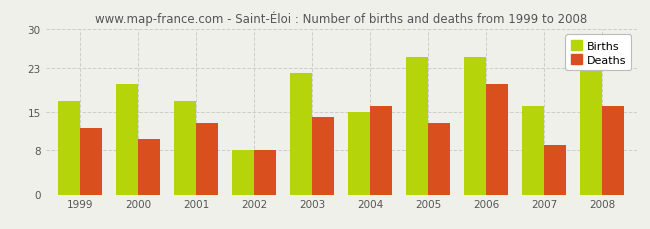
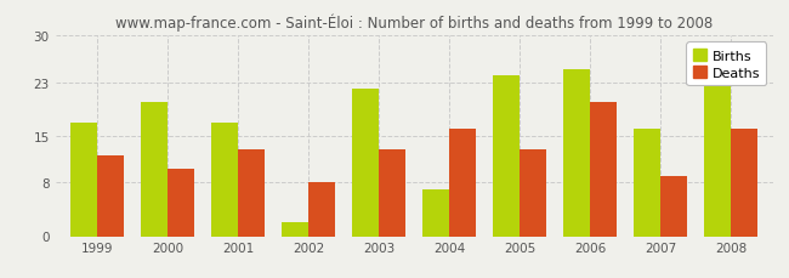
Births/2002: 8 -> 2
Deaths/2003: 14 -> 13
Births/2004: 15 -> 7
Births/2005: 25 -> 24
